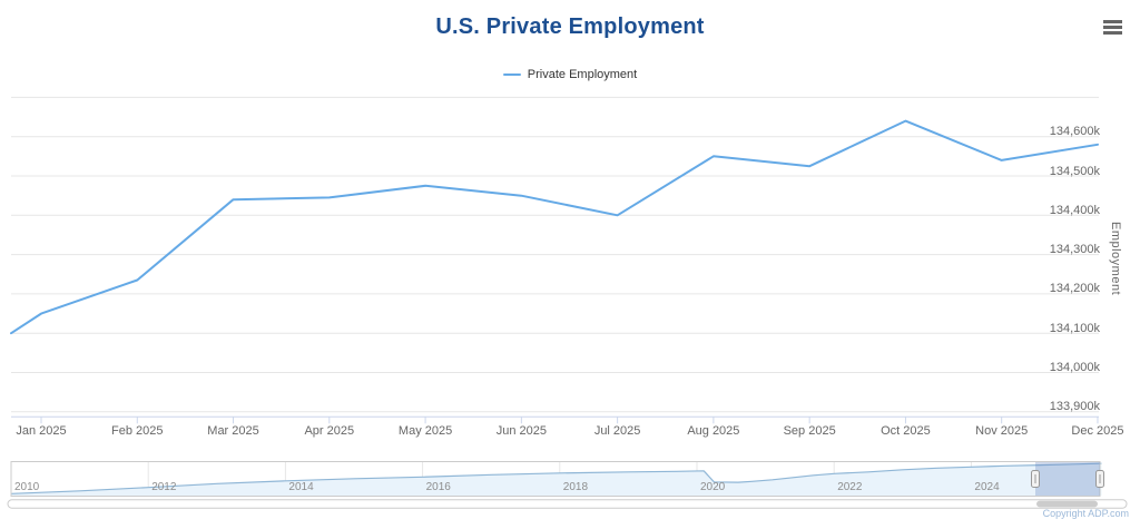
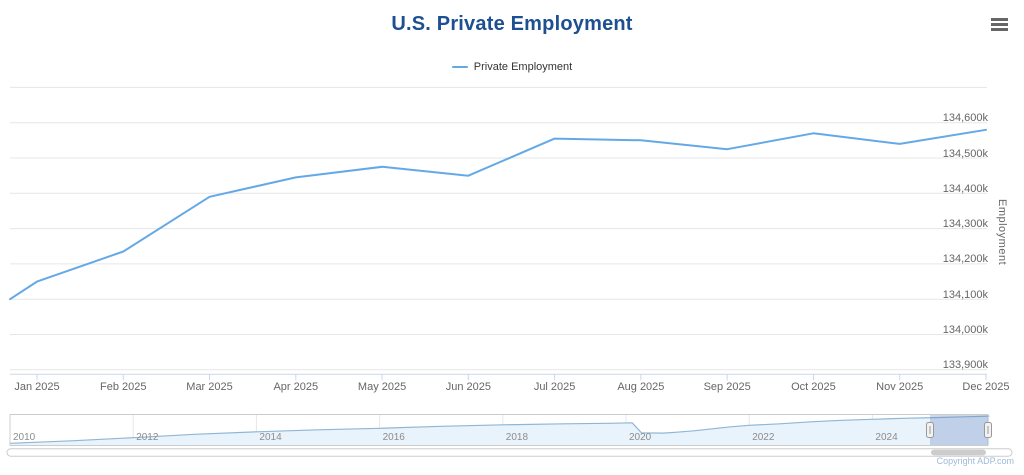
Mar 2025: 134440k -> 134390k
Jul 2025: 134400k -> 134560k
Oct 2025: 134640k -> 134570k
